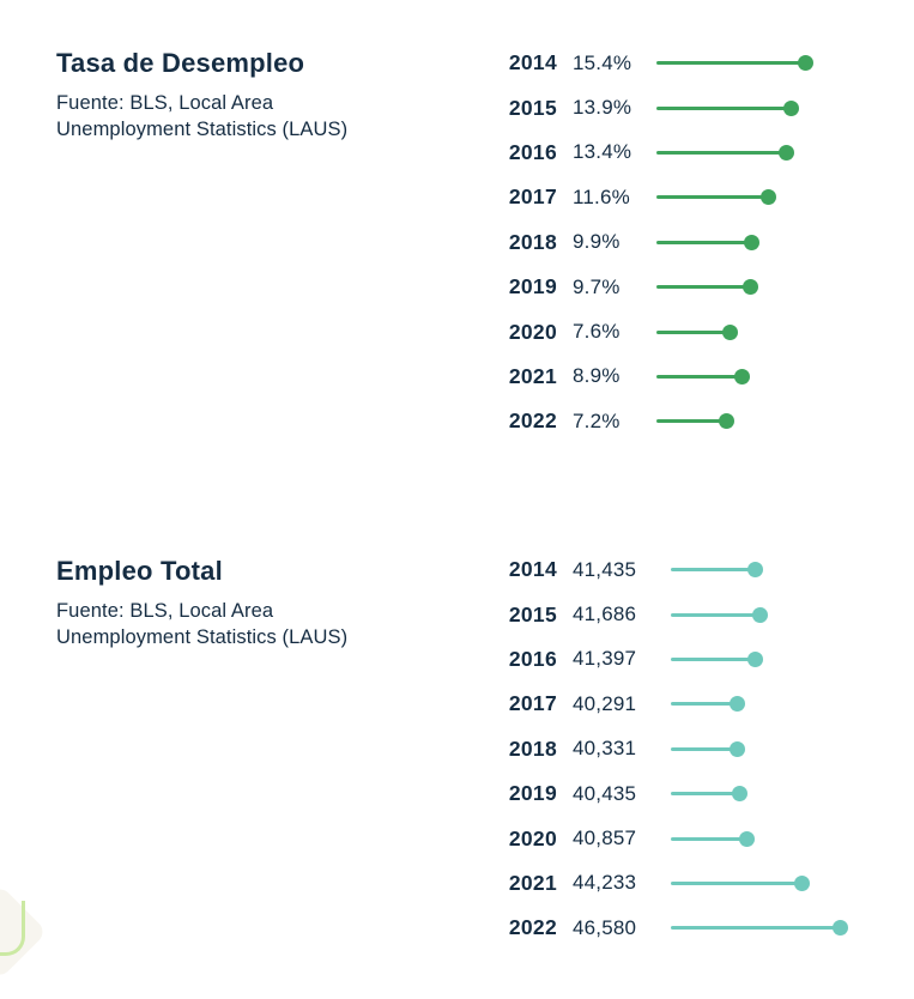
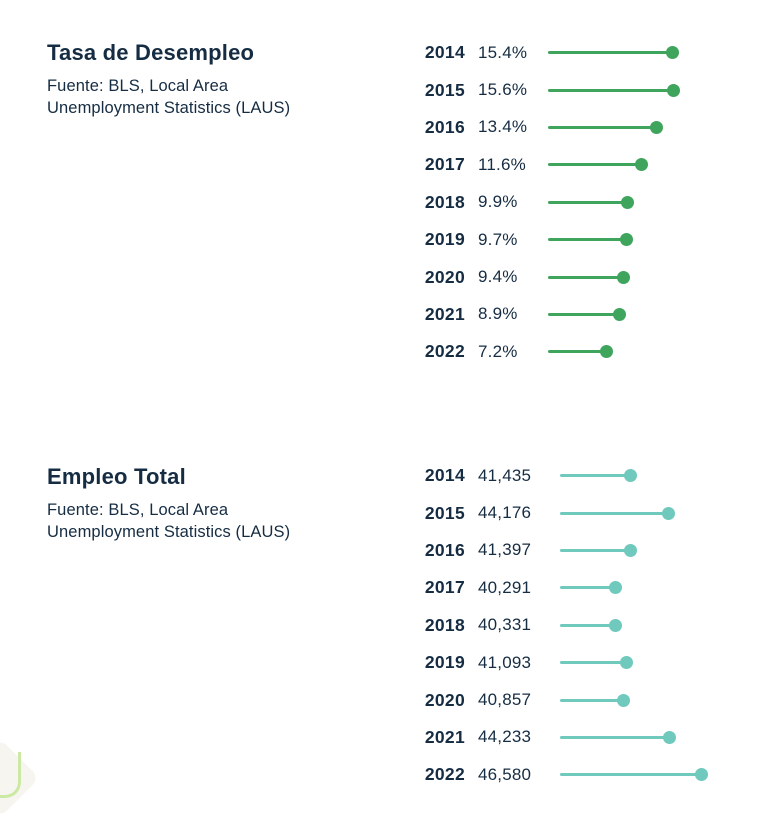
Tasa de Desempleo/2015: 13.9% -> 15.6%
Tasa de Desempleo/2020: 7.6% -> 9.4%
Empleo Total/2015: 41,686 -> 44,176
Empleo Total/2019: 40,435 -> 41,093
